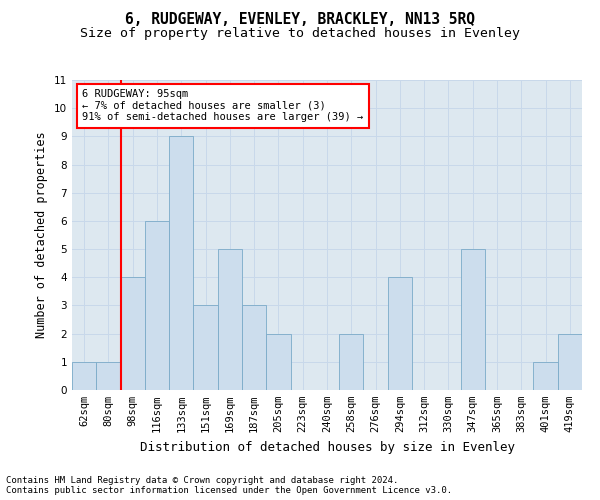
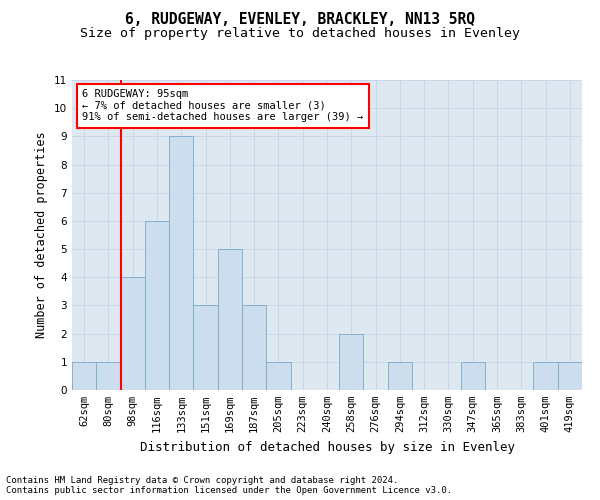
205sqm: 2 -> 1
294sqm: 4 -> 1
347sqm: 5 -> 1
419sqm: 2 -> 1
